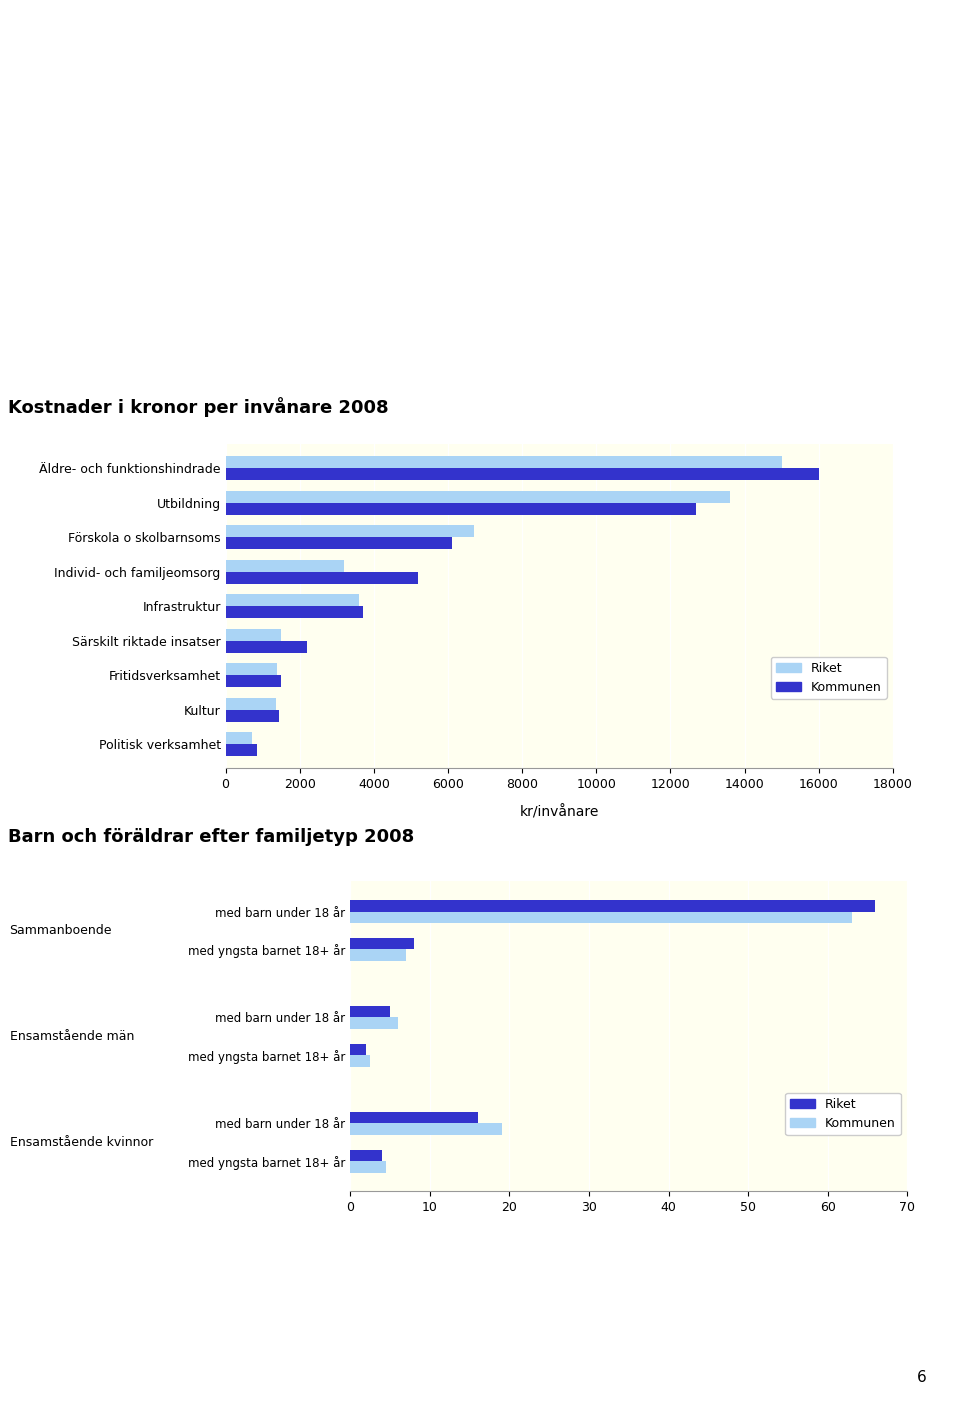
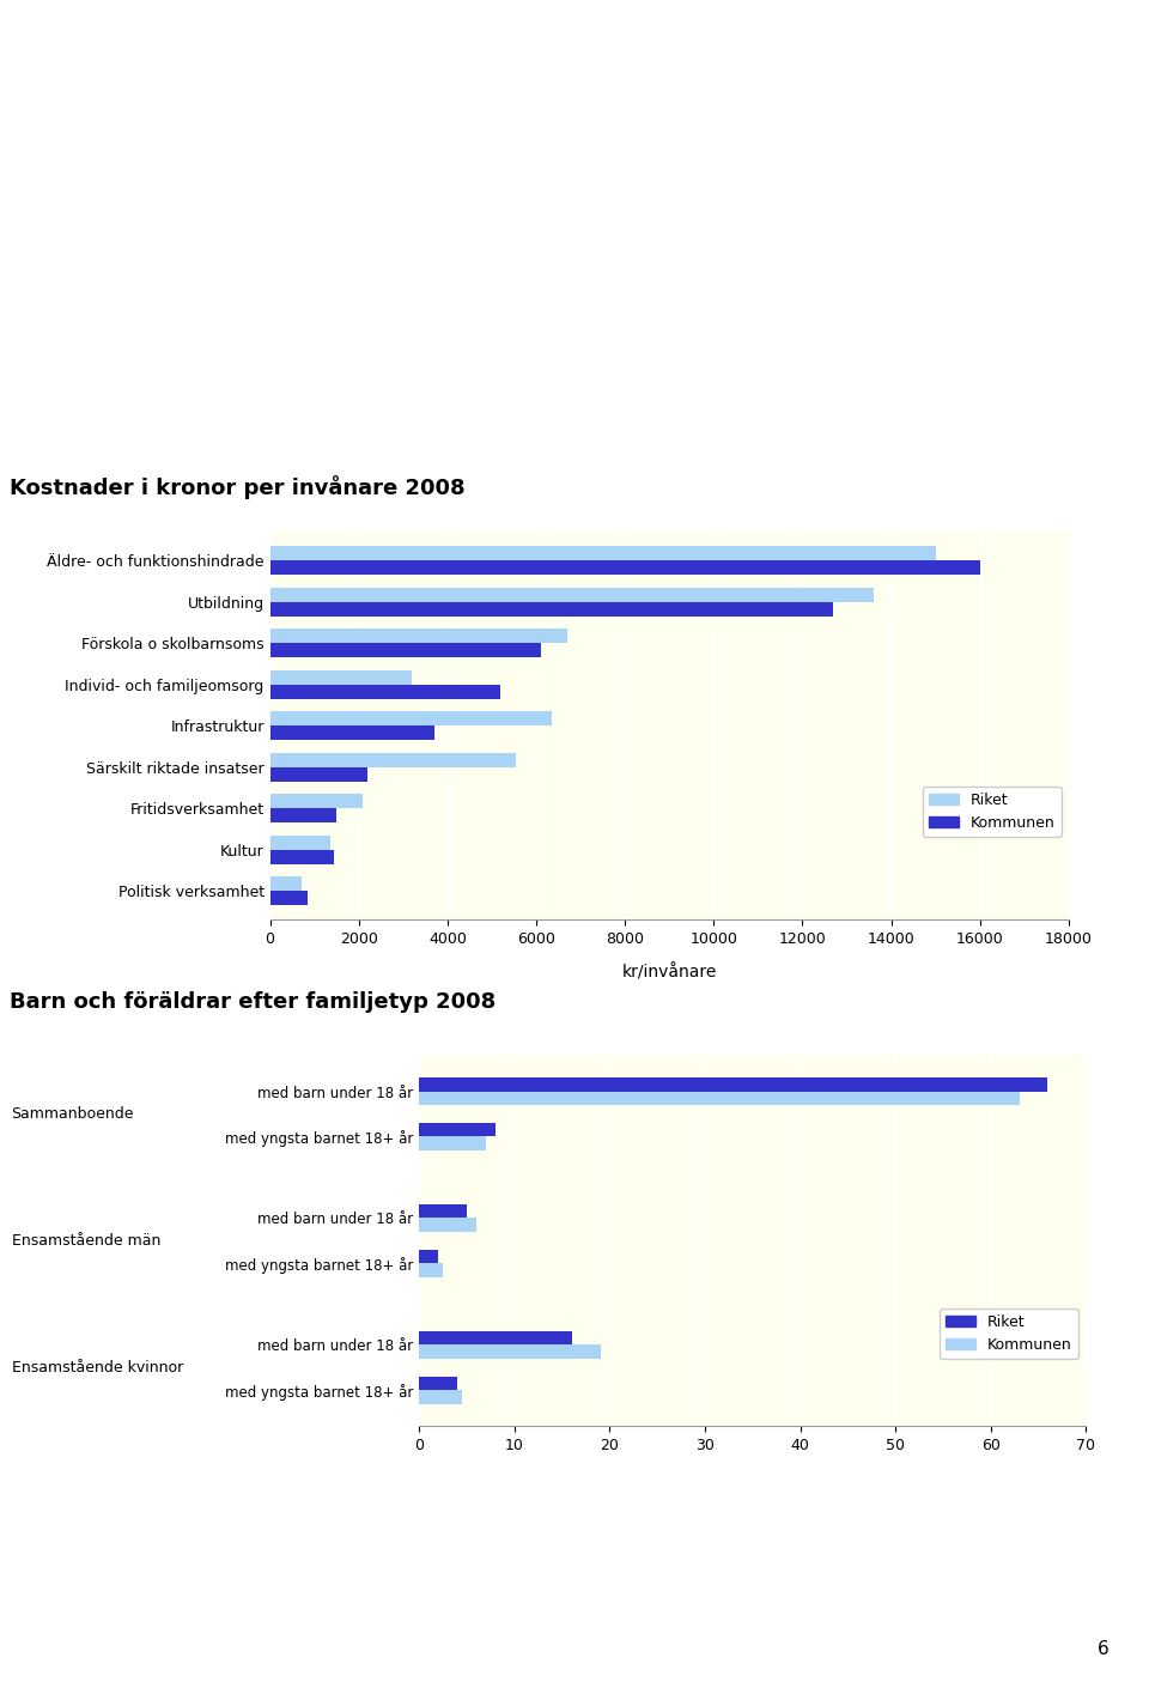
Riket/Infrastruktur: 3600 -> 6350
Riket/Särskilt riktade insatser: 1500 -> 5550
Riket/Fritidsverksamhet: 1400 -> 2100
